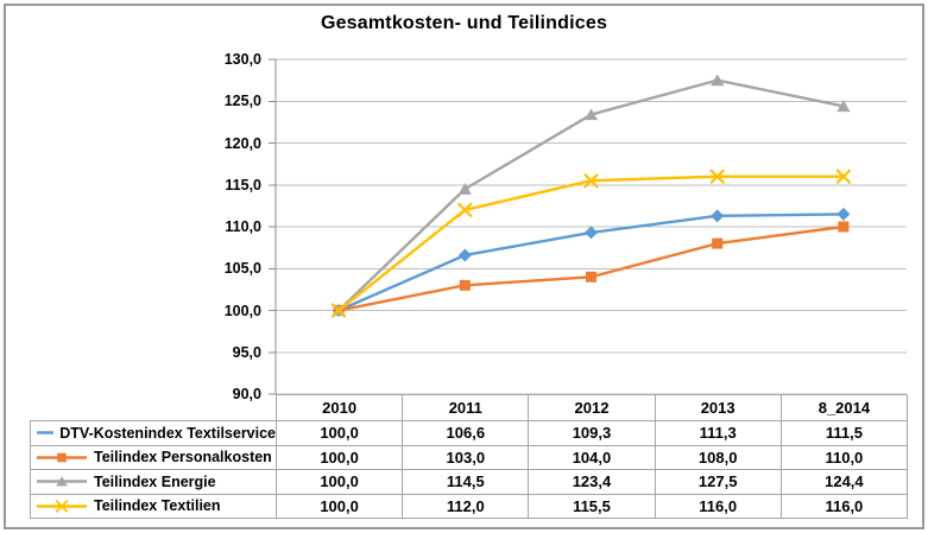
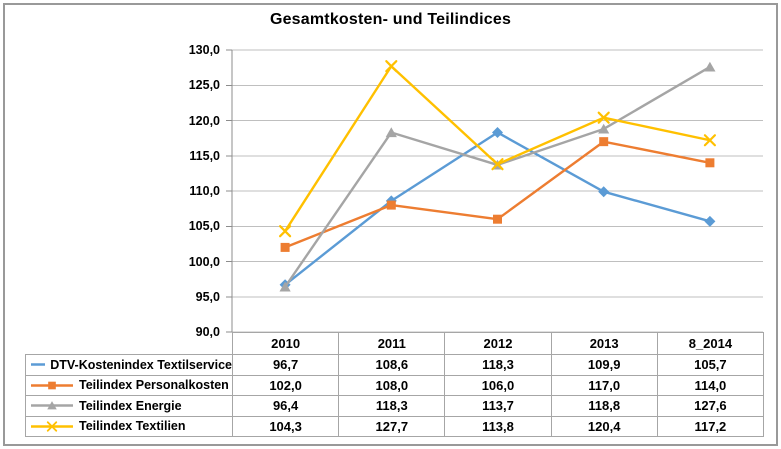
DTV-Kostenindex Textilservice/2010: 100,0 -> 96,7
Teilindex Personalkosten/2010: 100,0 -> 102,0
Teilindex Energie/2010: 100,0 -> 96,4
Teilindex Textilien/2010: 100,0 -> 104,3
DTV-Kostenindex Textilservice/2011: 106,6 -> 108,6
Teilindex Personalkosten/2011: 103,0 -> 108,0
Teilindex Energie/2011: 114,5 -> 118,3
Teilindex Textilien/2011: 112,0 -> 127,7
DTV-Kostenindex Textilservice/2012: 109,3 -> 118,3
Teilindex Personalkosten/2012: 104,0 -> 106,0
Teilindex Energie/2012: 123,4 -> 113,7
Teilindex Textilien/2012: 115,5 -> 113,8
DTV-Kostenindex Textilservice/2013: 111,3 -> 109,9
Teilindex Personalkosten/2013: 108,0 -> 117,0
Teilindex Energie/2013: 127,5 -> 118,8
Teilindex Textilien/2013: 116,0 -> 120,4
DTV-Kostenindex Textilservice/8_2014: 111,5 -> 105,7
Teilindex Personalkosten/8_2014: 110,0 -> 114,0
Teilindex Energie/8_2014: 124,4 -> 127,6
Teilindex Textilien/8_2014: 116,0 -> 117,2
